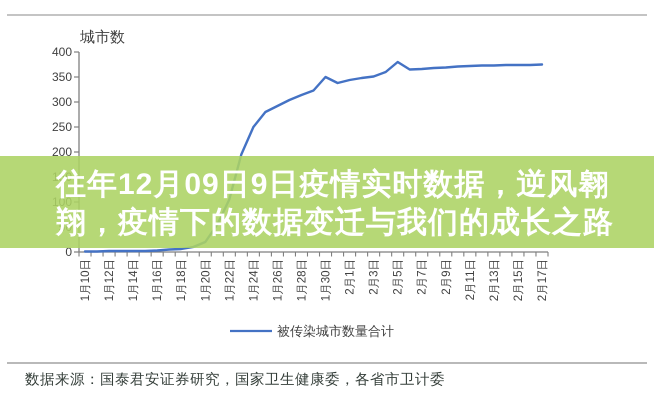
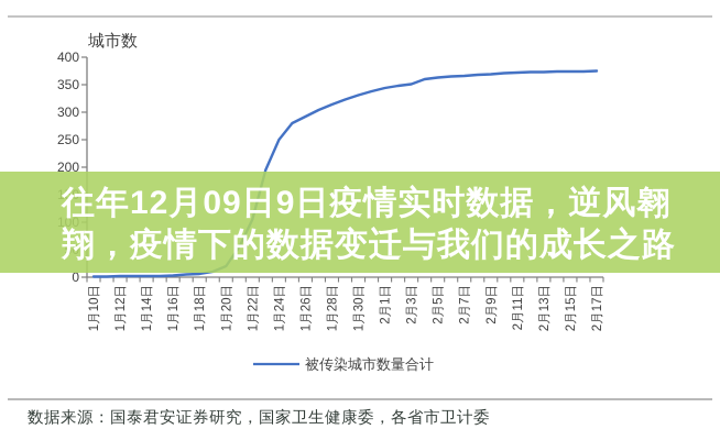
1月30日: 350 -> 330
2月5日: 380 -> 360
